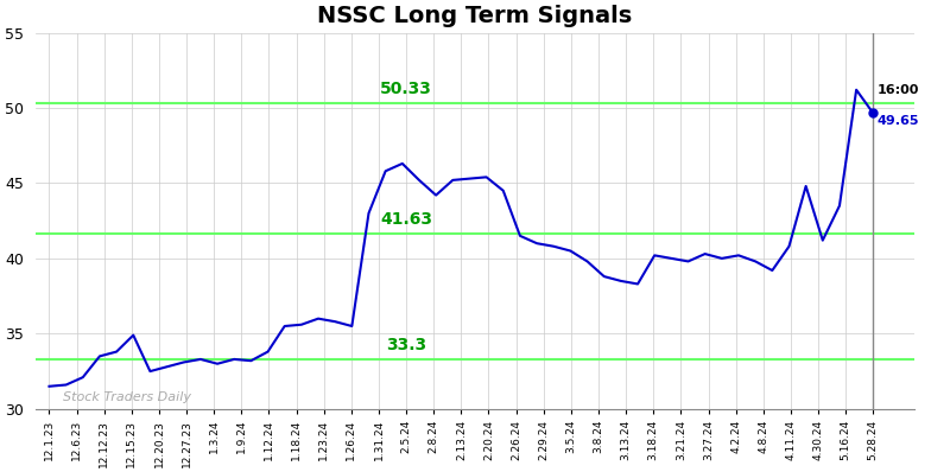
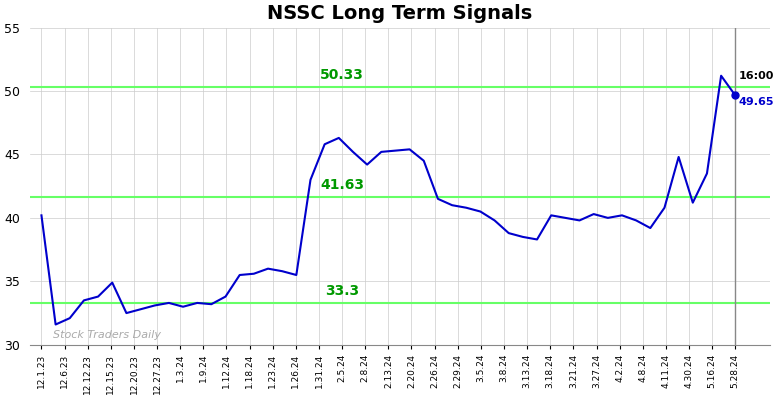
12.1.23: 31.5 -> 40.2
